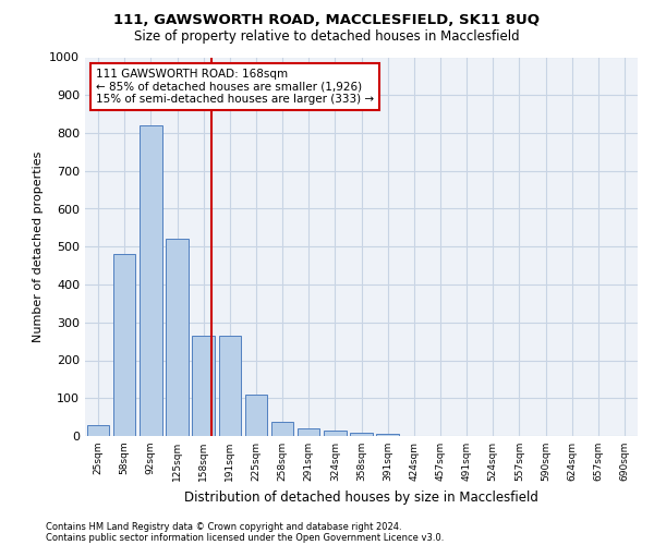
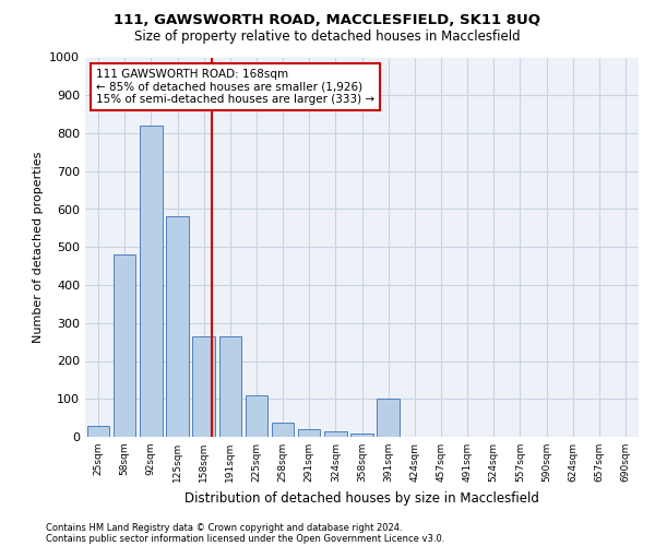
125sqm: 520 -> 580
391sqm: 5 -> 100
